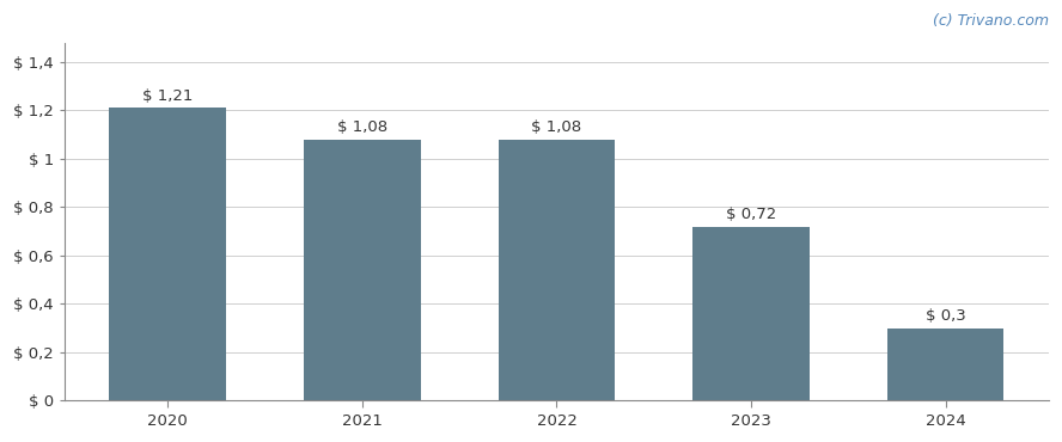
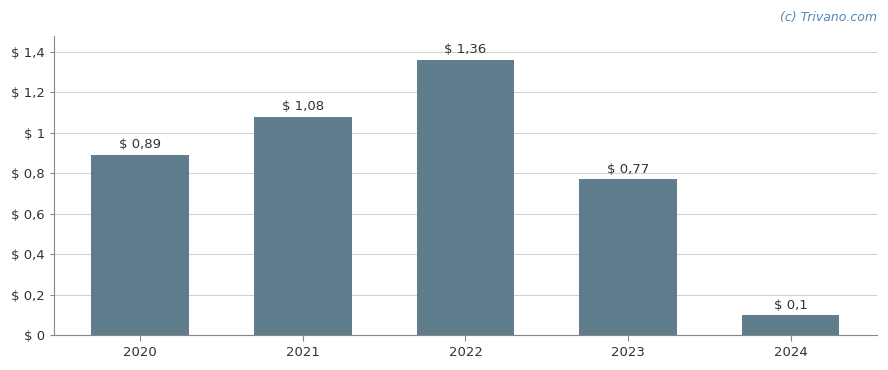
2020: 1,21 -> 0,89
2022: 1,08 -> 1,36
2023: 0,72 -> 0,77
2024: 0,3 -> 0,1
